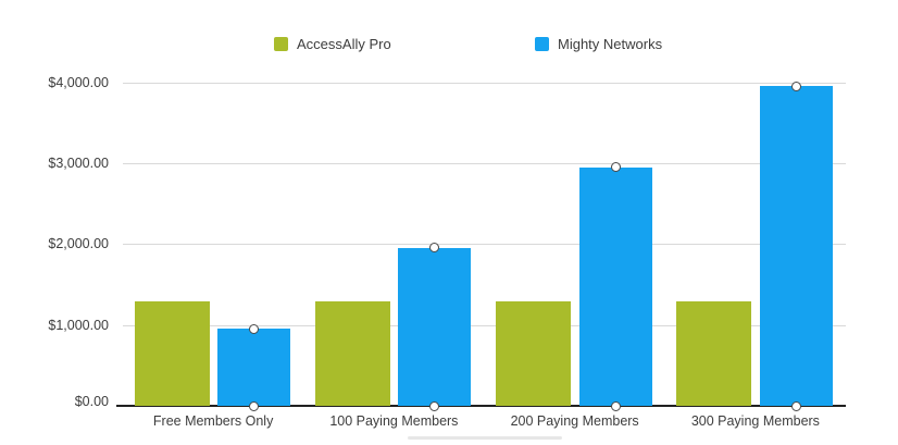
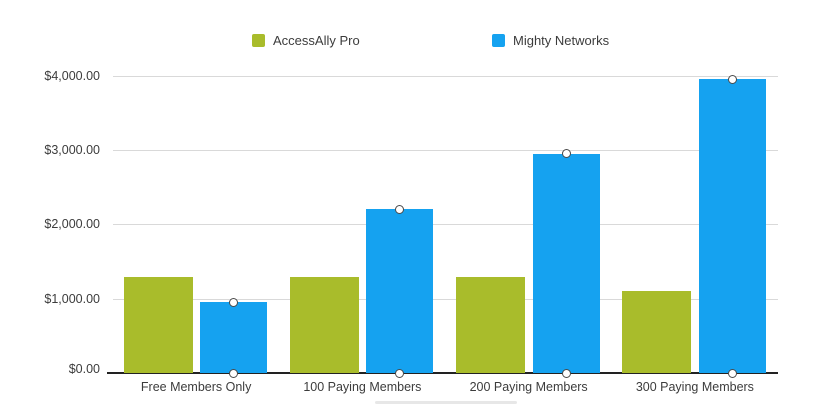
Mighty Networks/100 Paying Members: $2000 -> $2200
AccessAlly Pro/300 Paying Members: $1300 -> $1100
